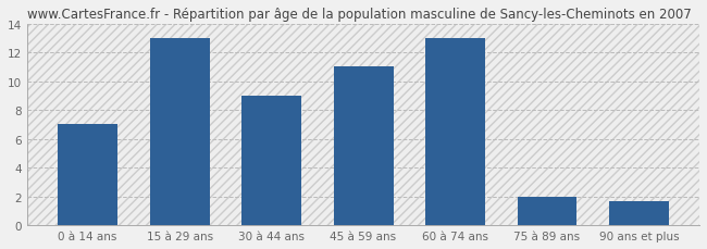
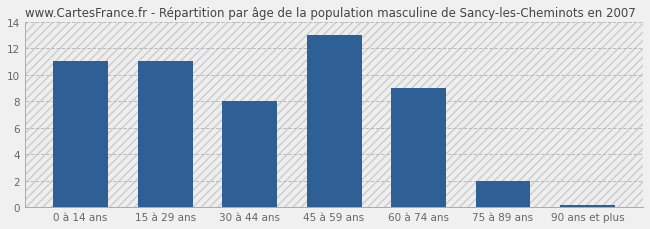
0 à 14 ans: 7.0 -> 11.0
15 à 29 ans: 13.0 -> 11.0
30 à 44 ans: 9.0 -> 8.0
45 à 59 ans: 11.0 -> 13.0
60 à 74 ans: 13.0 -> 9.0
90 ans et plus: 1.7 -> 0.1
